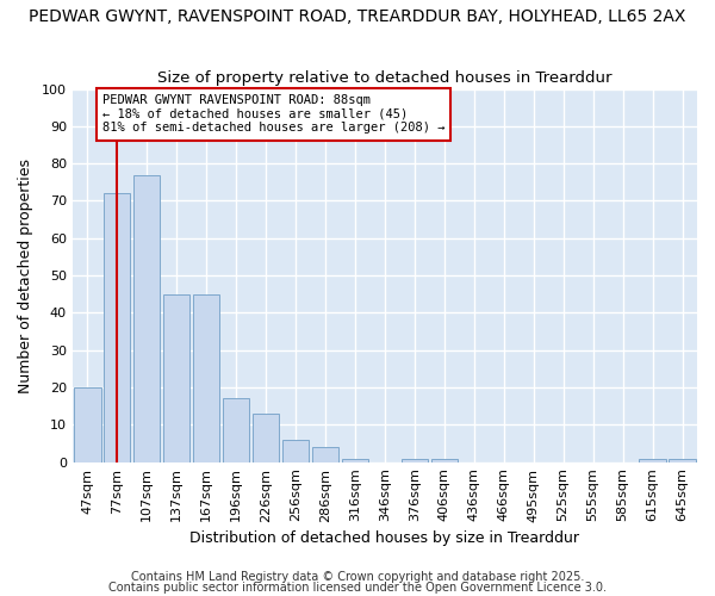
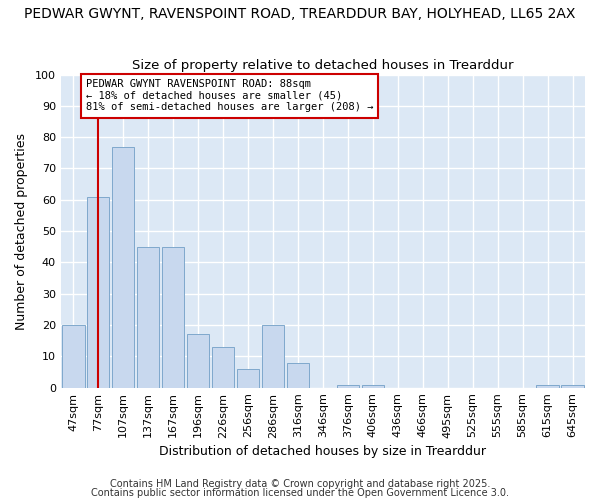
77sqm: 72 -> 61
286sqm: 4 -> 20
316sqm: 1 -> 8
